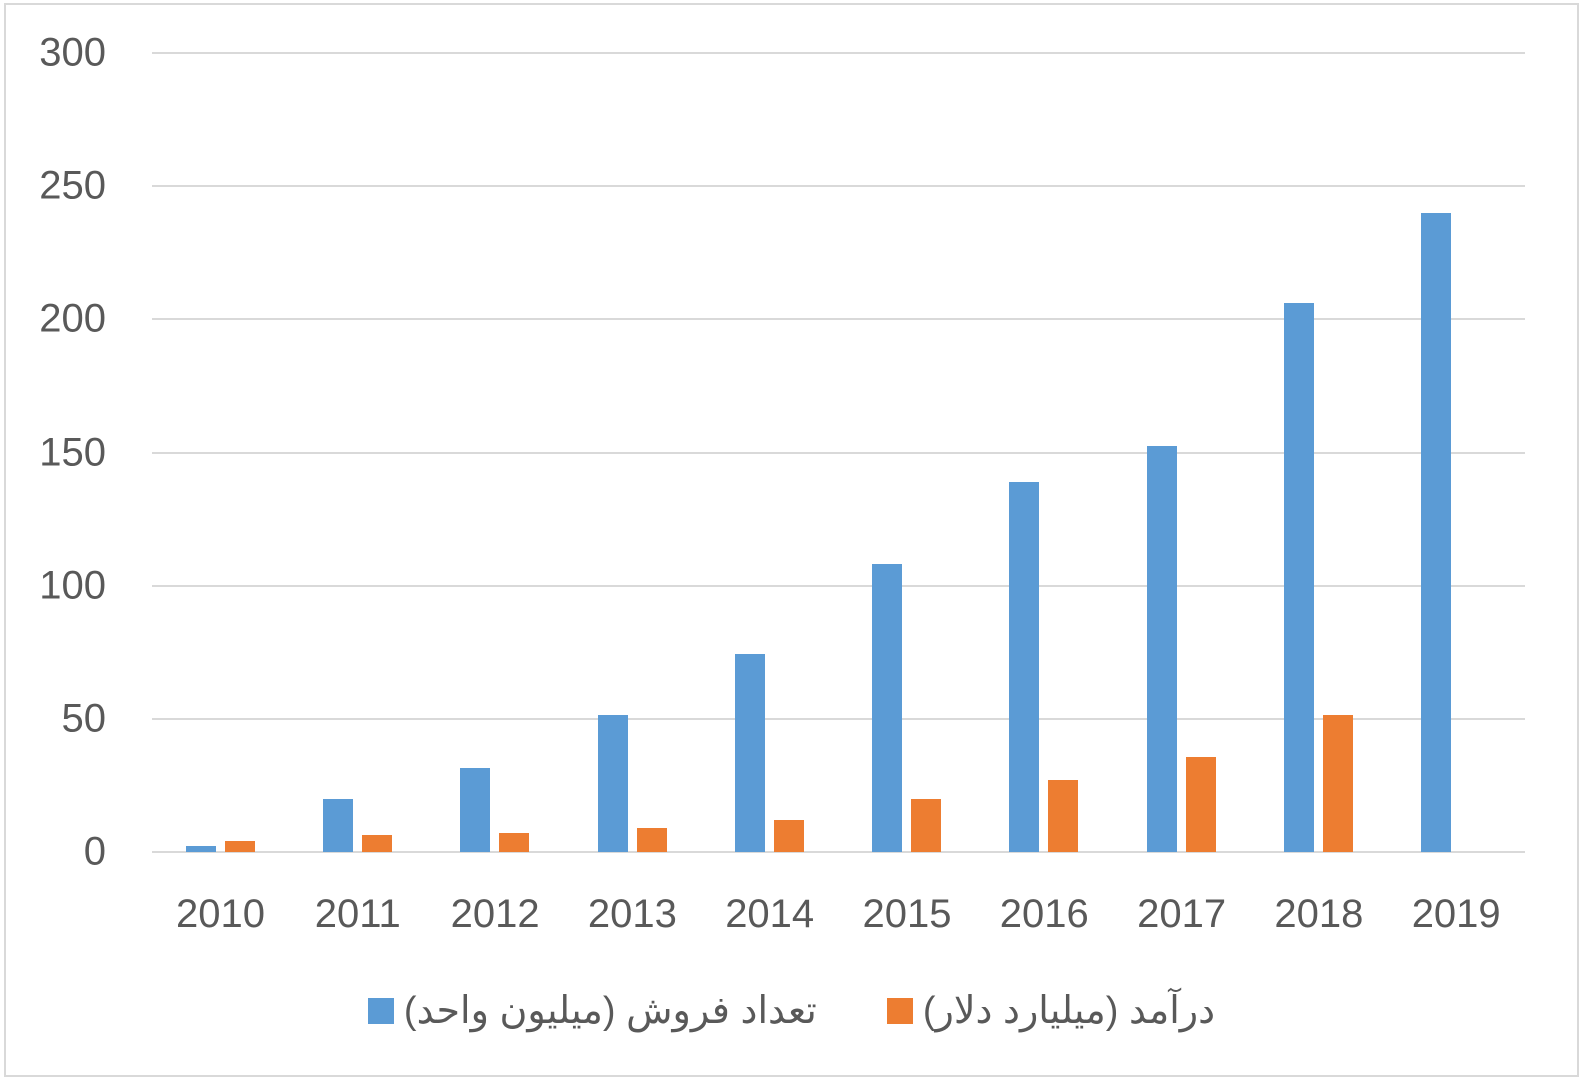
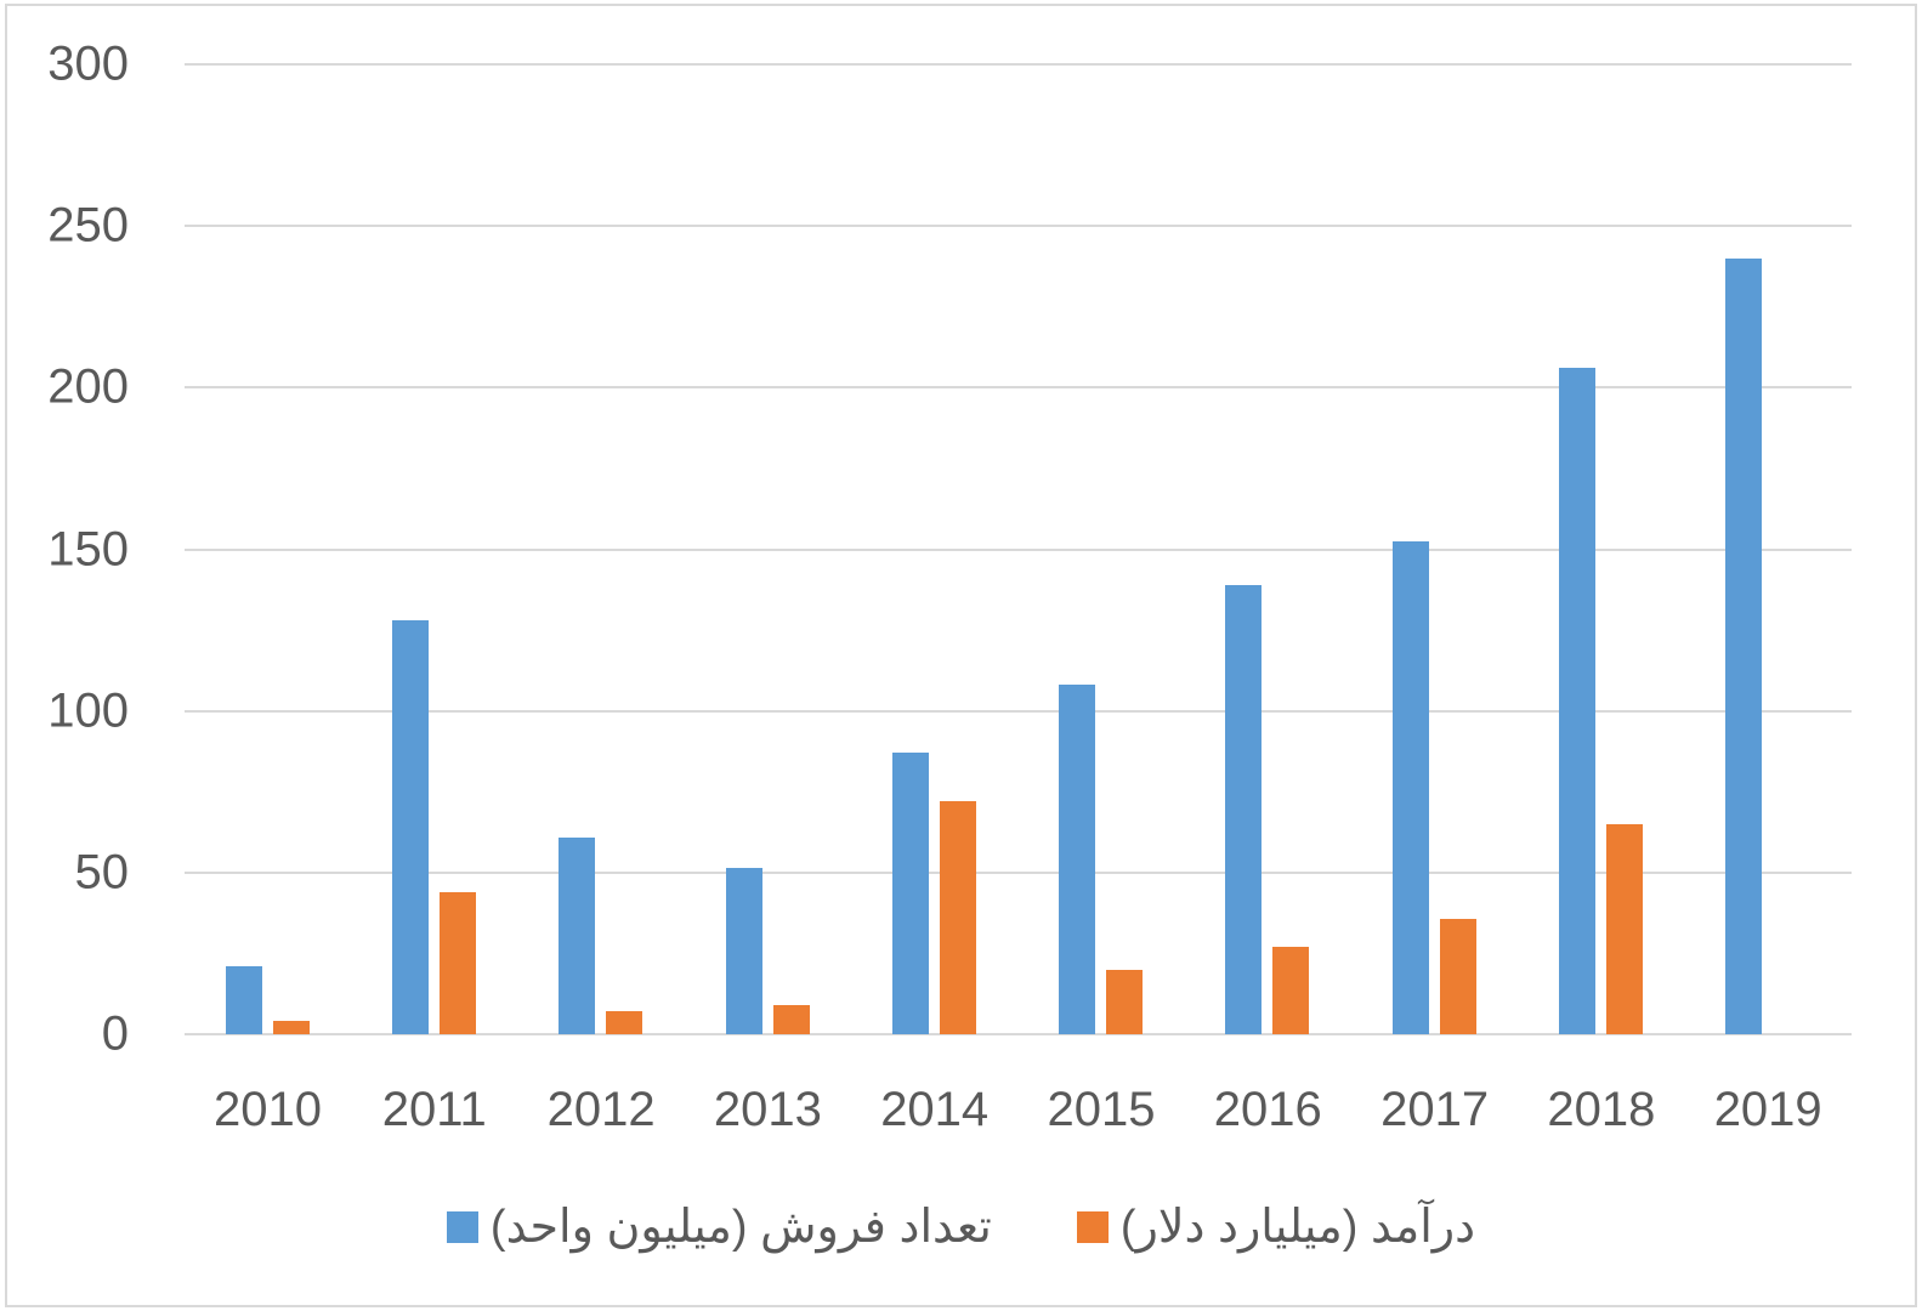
تعداد فروش (میلیون واحد)/2010: 2 -> 21
تعداد فروش (میلیون واحد)/2011: 20 -> 128
درآمد (میلیارد دلار)/2011: 6 -> 44
تعداد فروش (میلیون واحد)/2012: 32 -> 61
تعداد فروش (میلیون واحد)/2014: 74 -> 87
درآمد (میلیارد دلار)/2014: 12 -> 72
درآمد (میلیارد دلار)/2018: 52 -> 65
